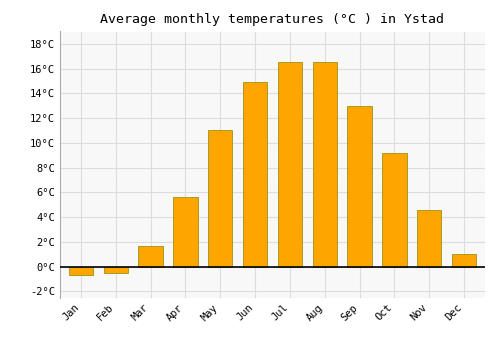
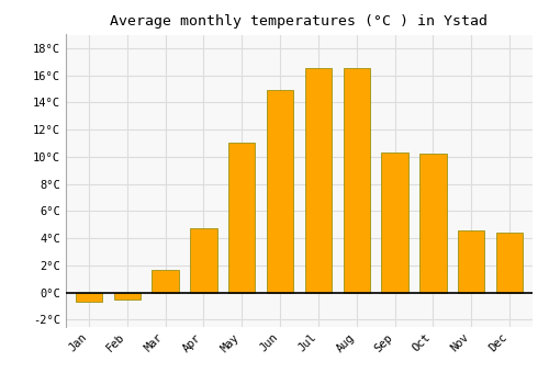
Apr: 5.6°C -> 4.7°C
Sep: 13.0°C -> 10.3°C
Oct: 9.2°C -> 10.2°C
Dec: 1.0°C -> 4.4°C
